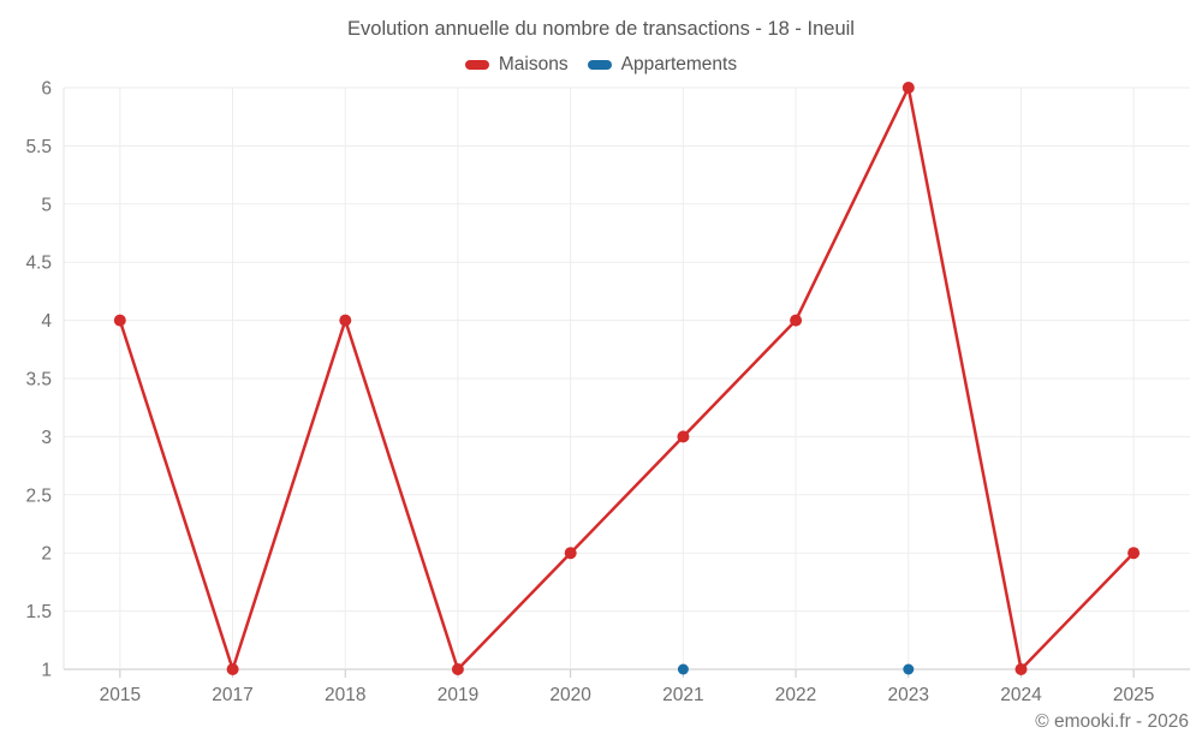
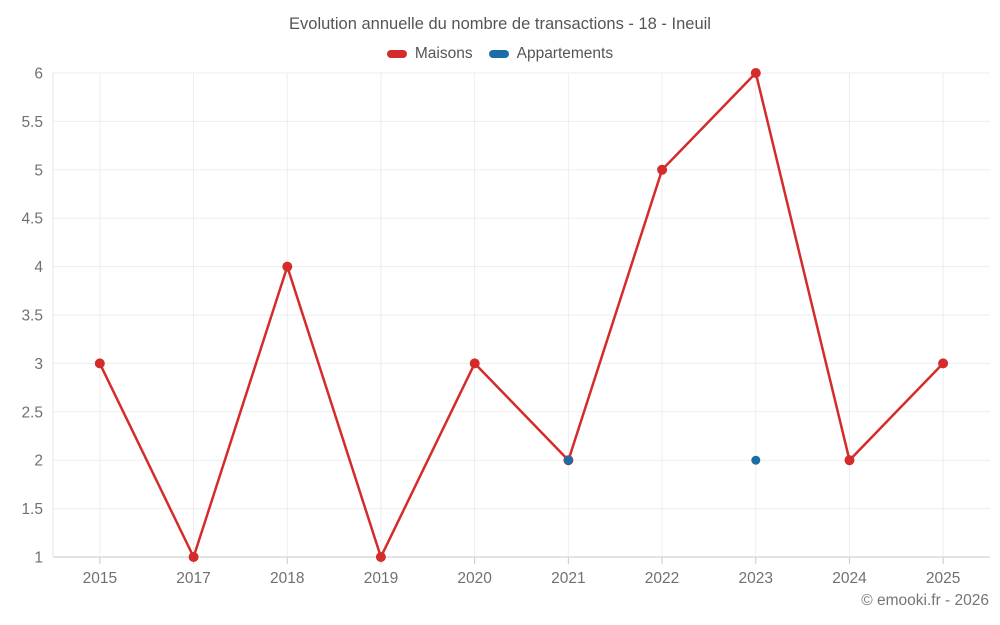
Maisons/2015: 4 -> 3
Maisons/2020: 2 -> 3
Maisons/2021: 3 -> 2
Appartements/2021: 1 -> 2
Maisons/2022: 4 -> 5
Appartements/2023: 1 -> 2
Maisons/2024: 1 -> 2
Maisons/2025: 2 -> 3
